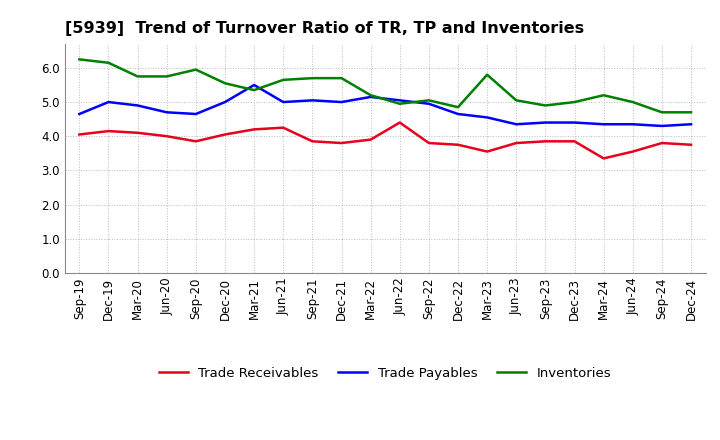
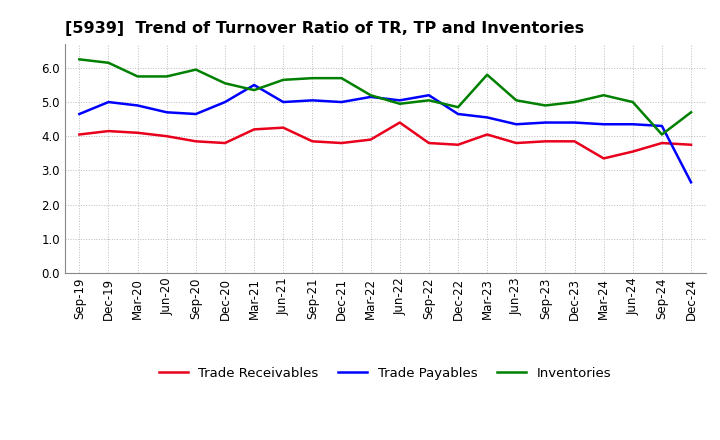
Trade Receivables/Dec-20: 4.05 -> 3.80
Trade Payables/Sep-22: 4.95 -> 5.20
Trade Receivables/Mar-23: 3.55 -> 4.05
Inventories/Sep-24: 4.70 -> 4.05
Trade Payables/Dec-24: 4.35 -> 2.65
